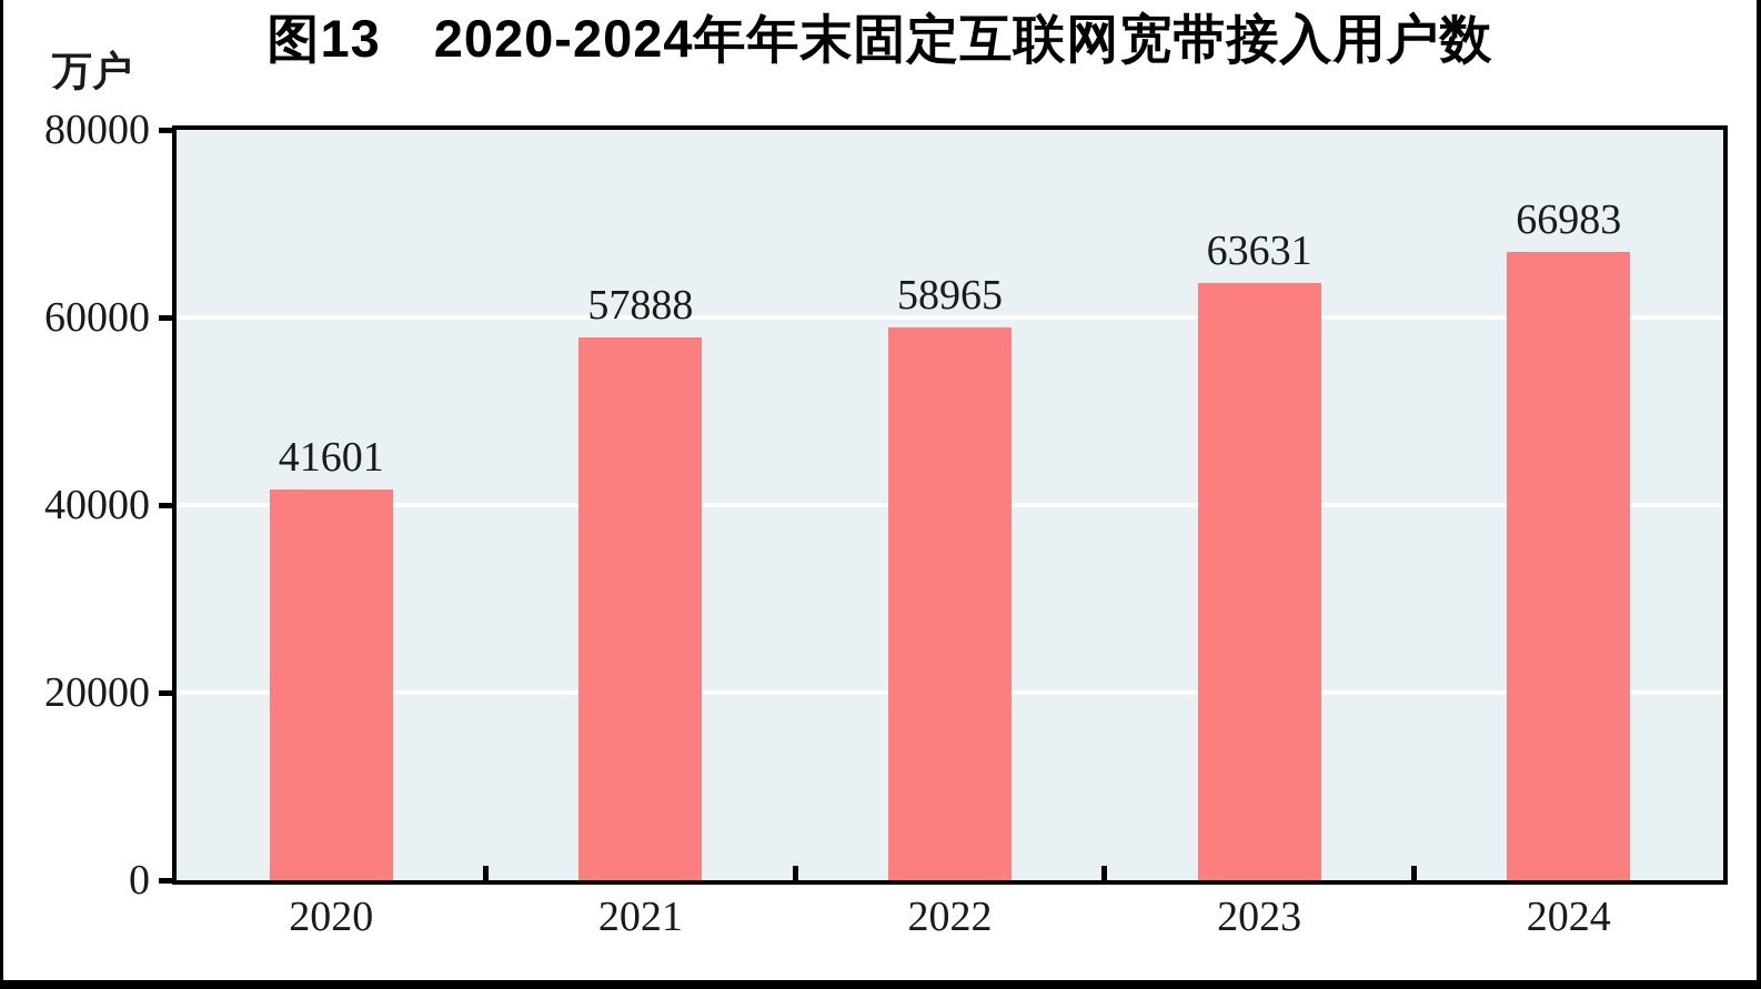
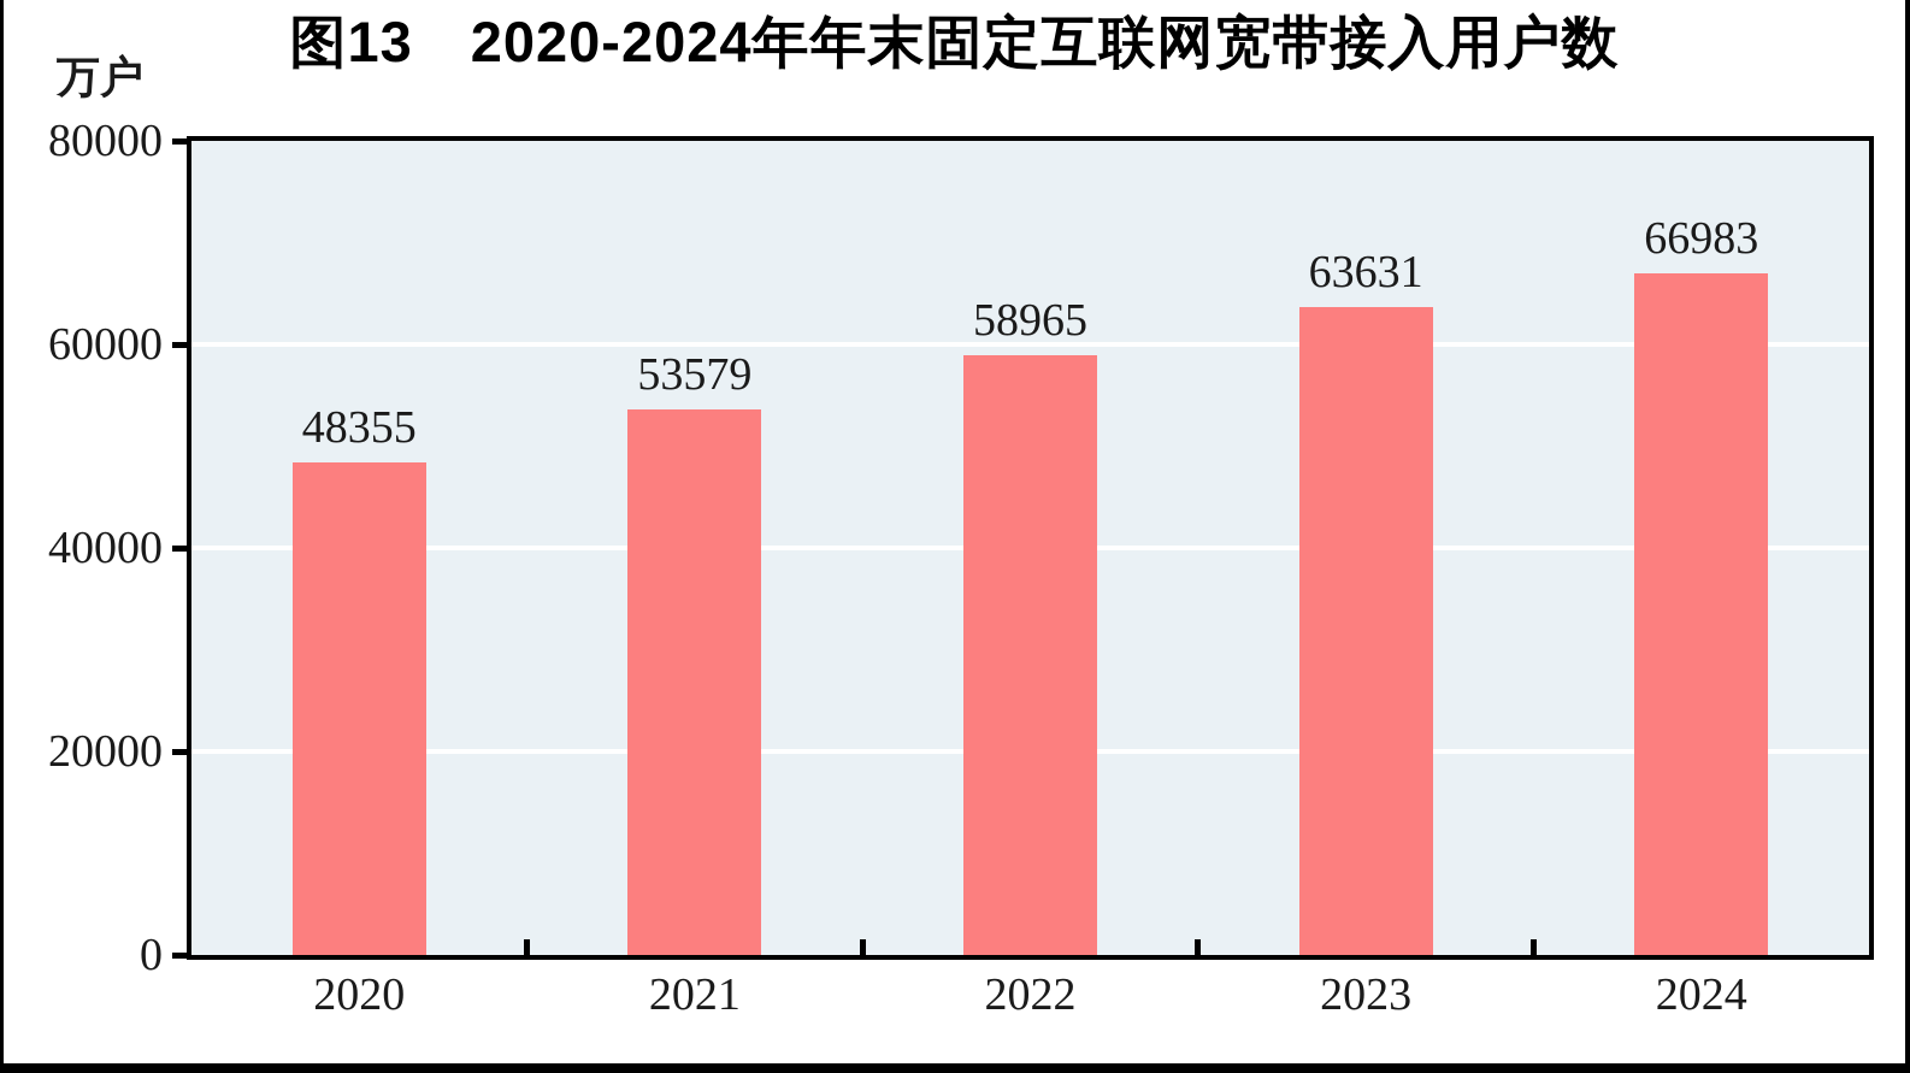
2020: 41601 -> 48355
2021: 57888 -> 53579
